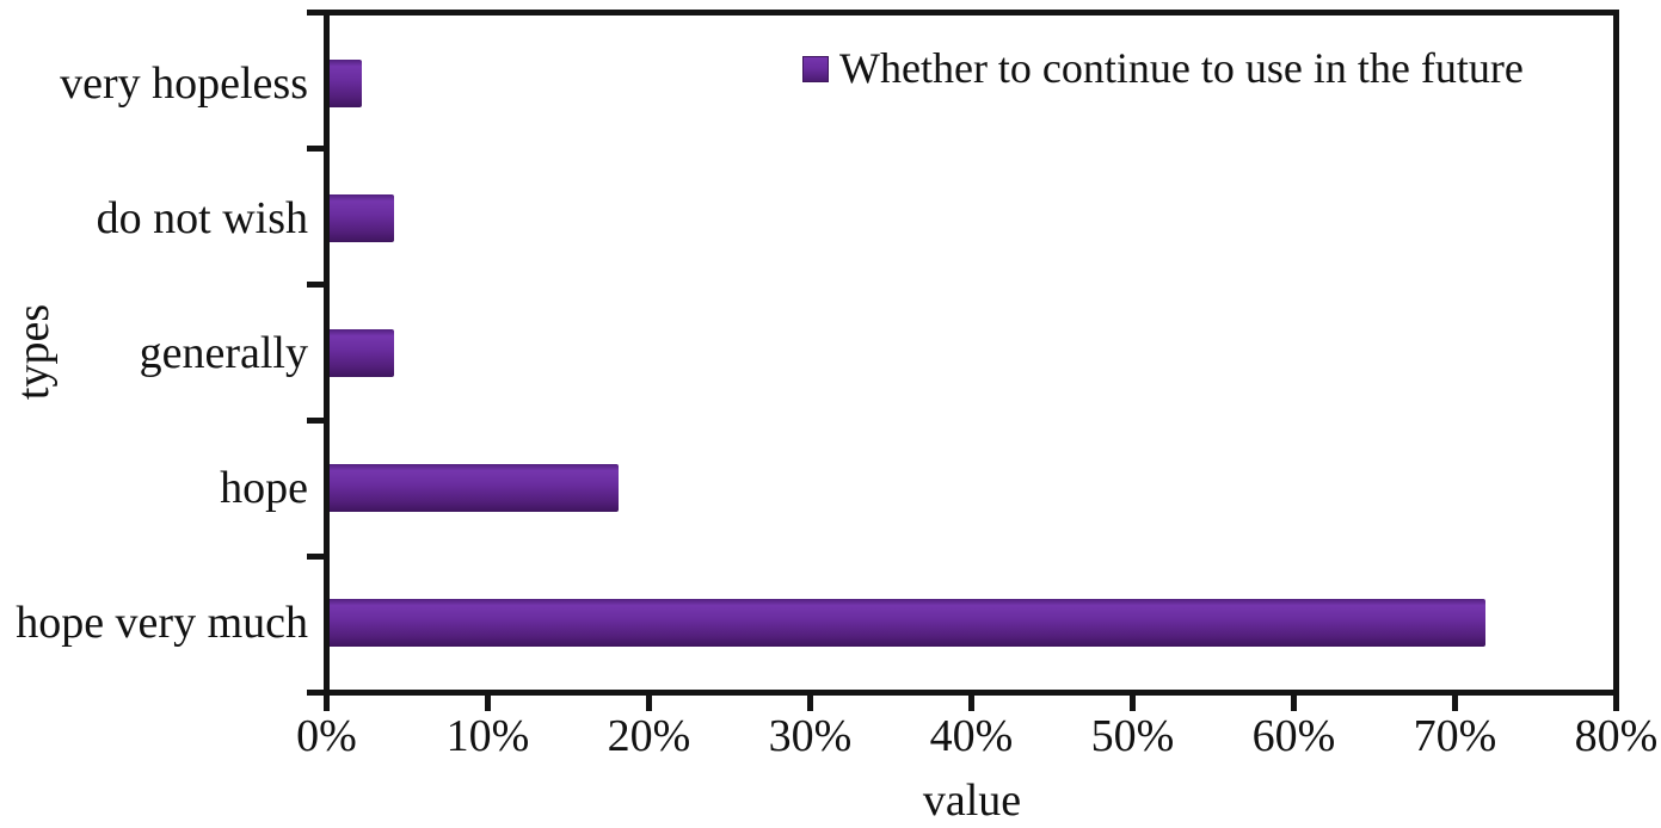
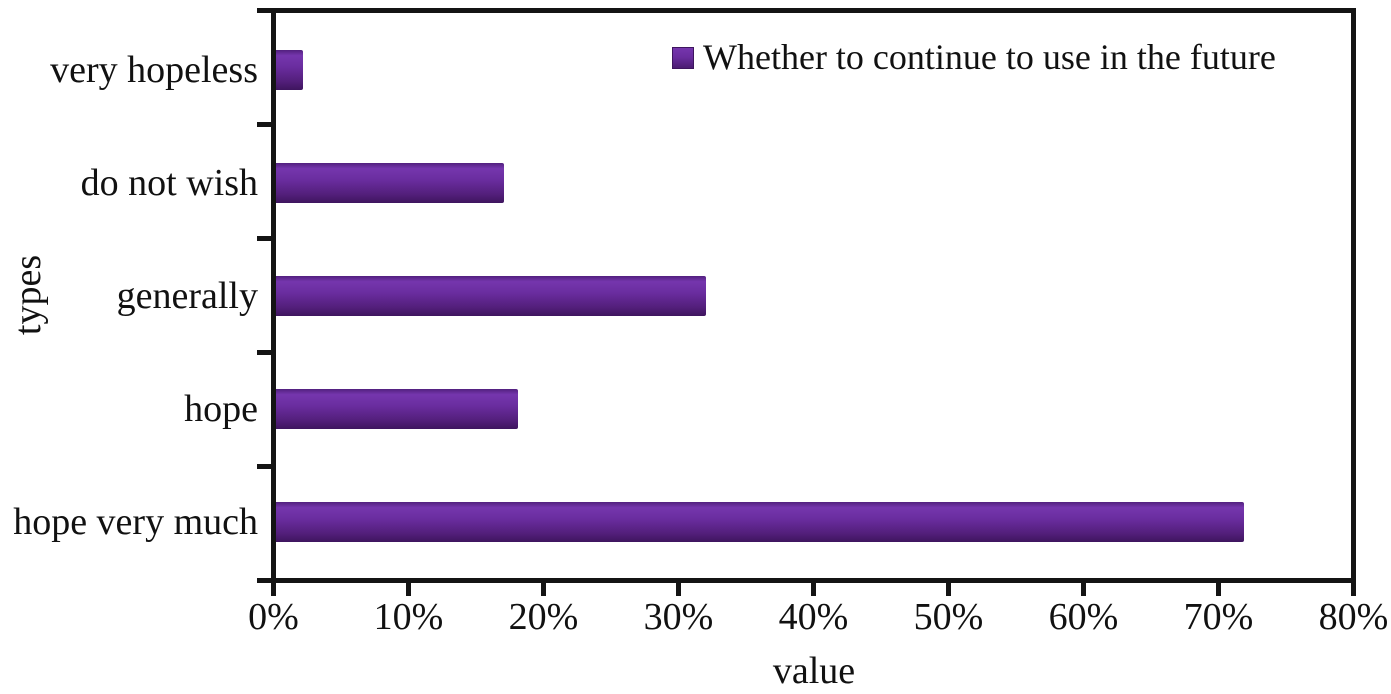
do not wish: 4% -> 17%
generally: 4% -> 32%
